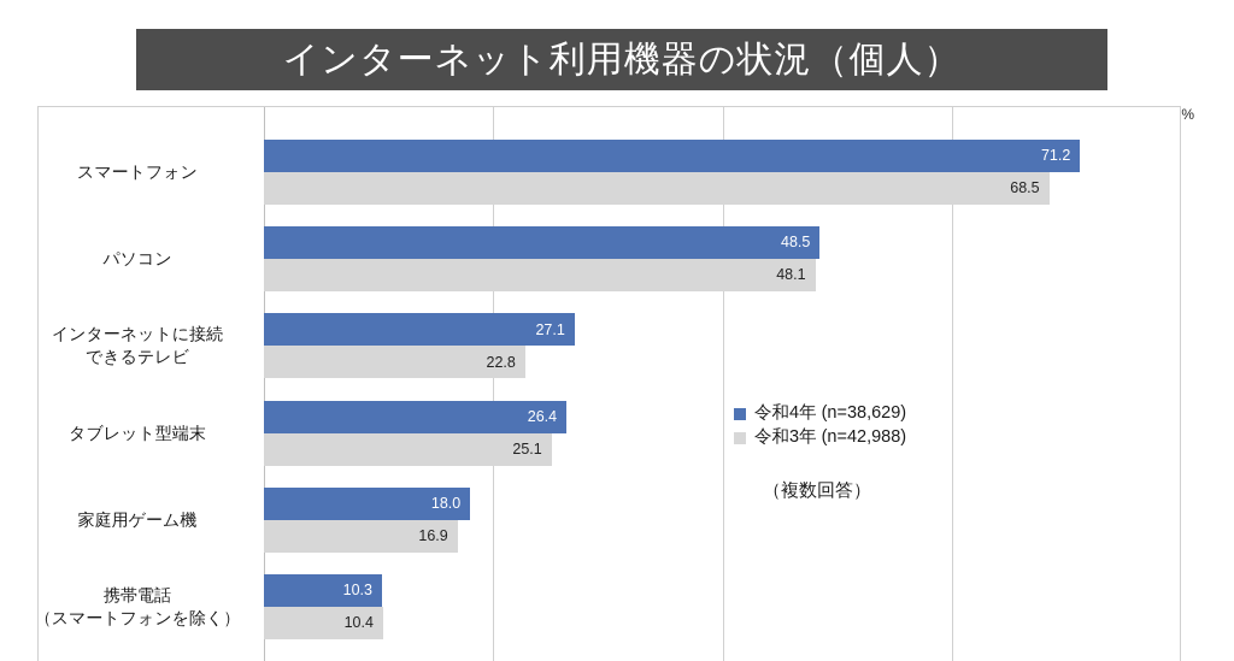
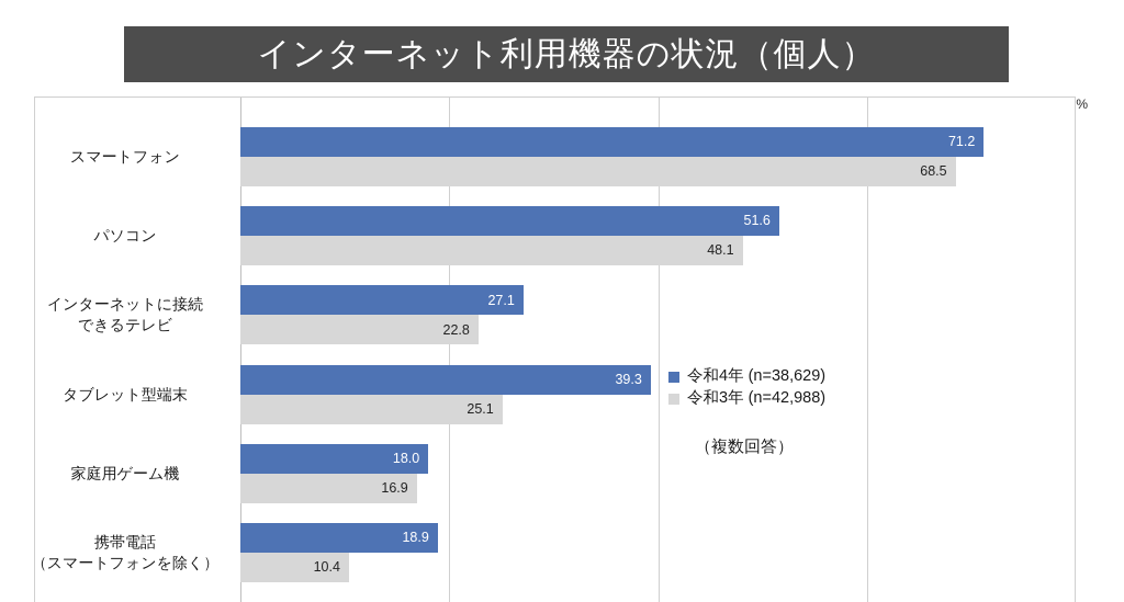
令和4年 (n=38,629)/パソコン: 48.5 -> 51.6
令和4年 (n=38,629)/タブレット型端末: 26.4 -> 39.3
令和4年 (n=38,629)/携帯電話 （スマートフォンを除く）: 10.3 -> 18.9
